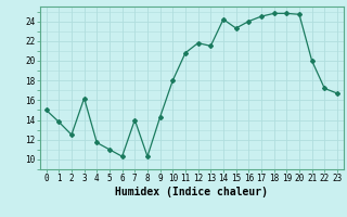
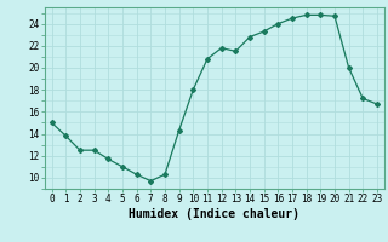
3: 16.2 -> 12.5
7: 14.0 -> 9.7
14: 24.2 -> 22.8
